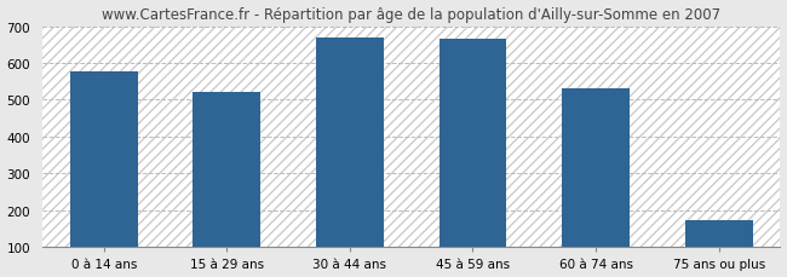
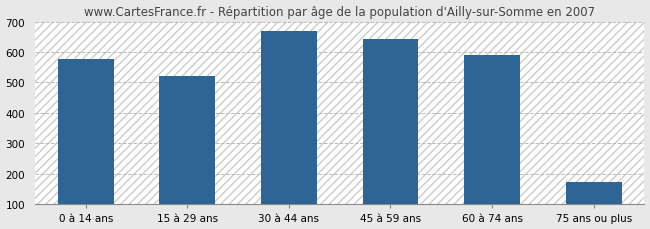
45 à 59 ans: 665 -> 642
60 à 74 ans: 530 -> 590
